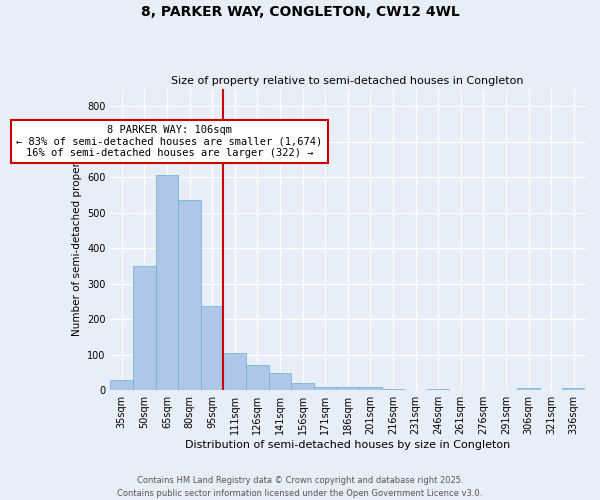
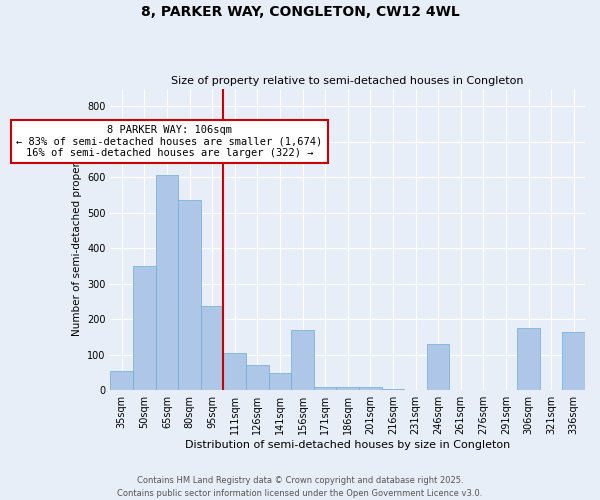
35sqm: 28 -> 55
156sqm: 20 -> 170
246sqm: 3 -> 130
306sqm: 5 -> 175
336sqm: 5 -> 165
